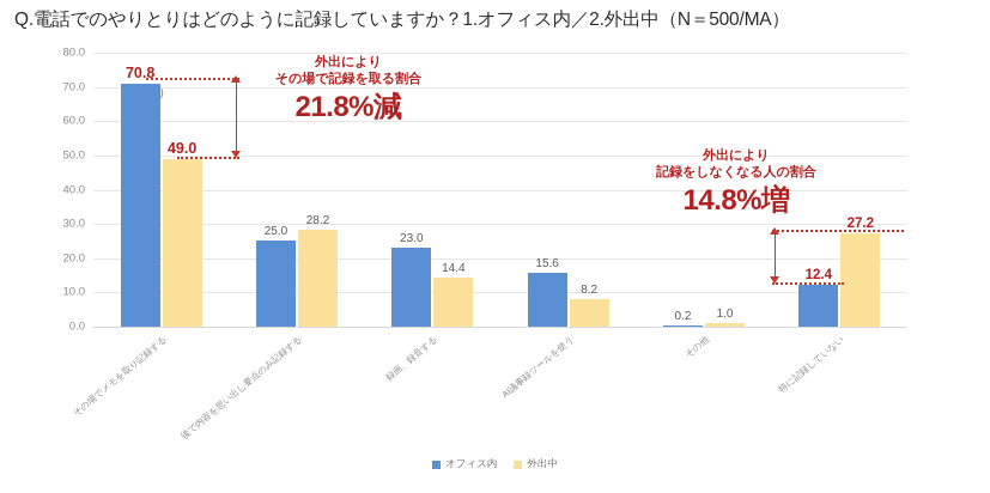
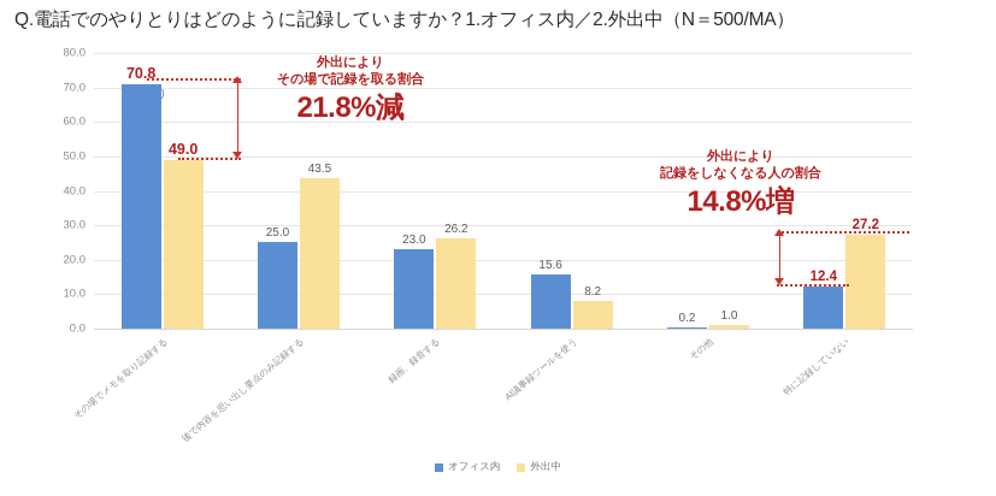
外出中/後で内容を思い出し要点のみ記録する: 28.2 -> 43.5
外出中/録画、録音する: 14.4 -> 26.2
